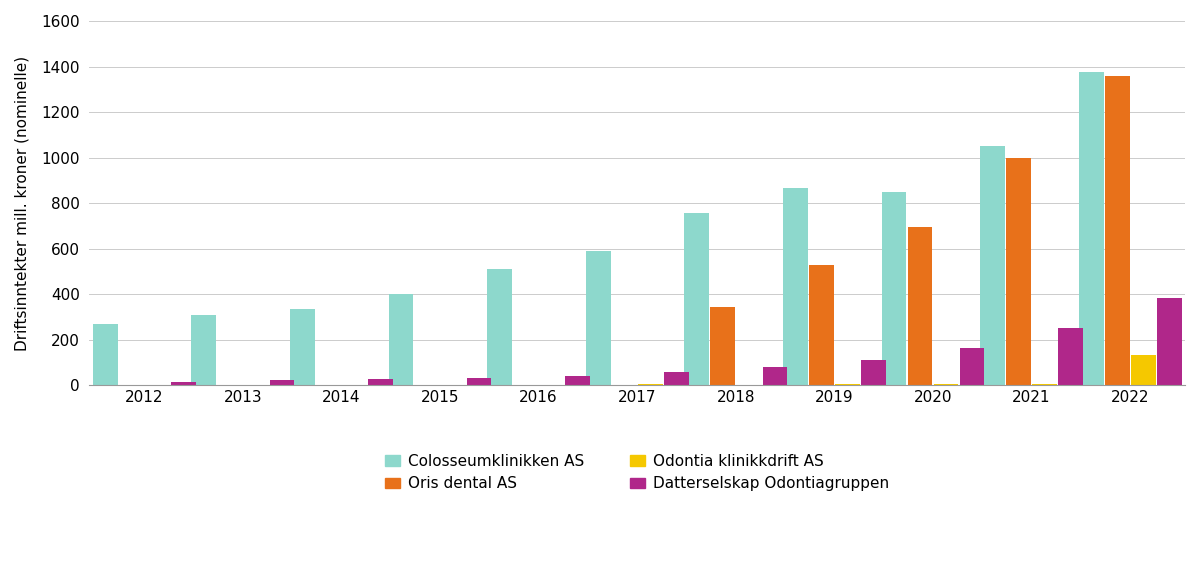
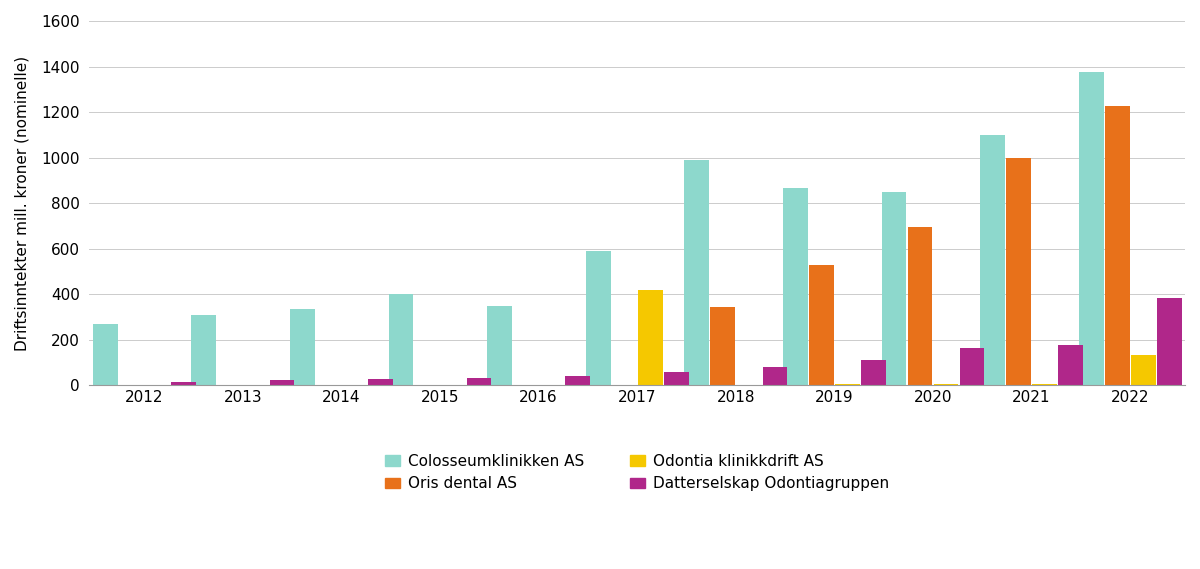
Colosseumklinikken AS/2016: 510 -> 350
Odontia klinikkdrift AS/2017: 5 -> 420
Colosseumklinikken AS/2018: 755 -> 990
Colosseumklinikken AS/2021: 1050 -> 1100
Datterselskap Odontiagruppen/2021: 250 -> 175
Oris dental AS/2022: 1360 -> 1225
